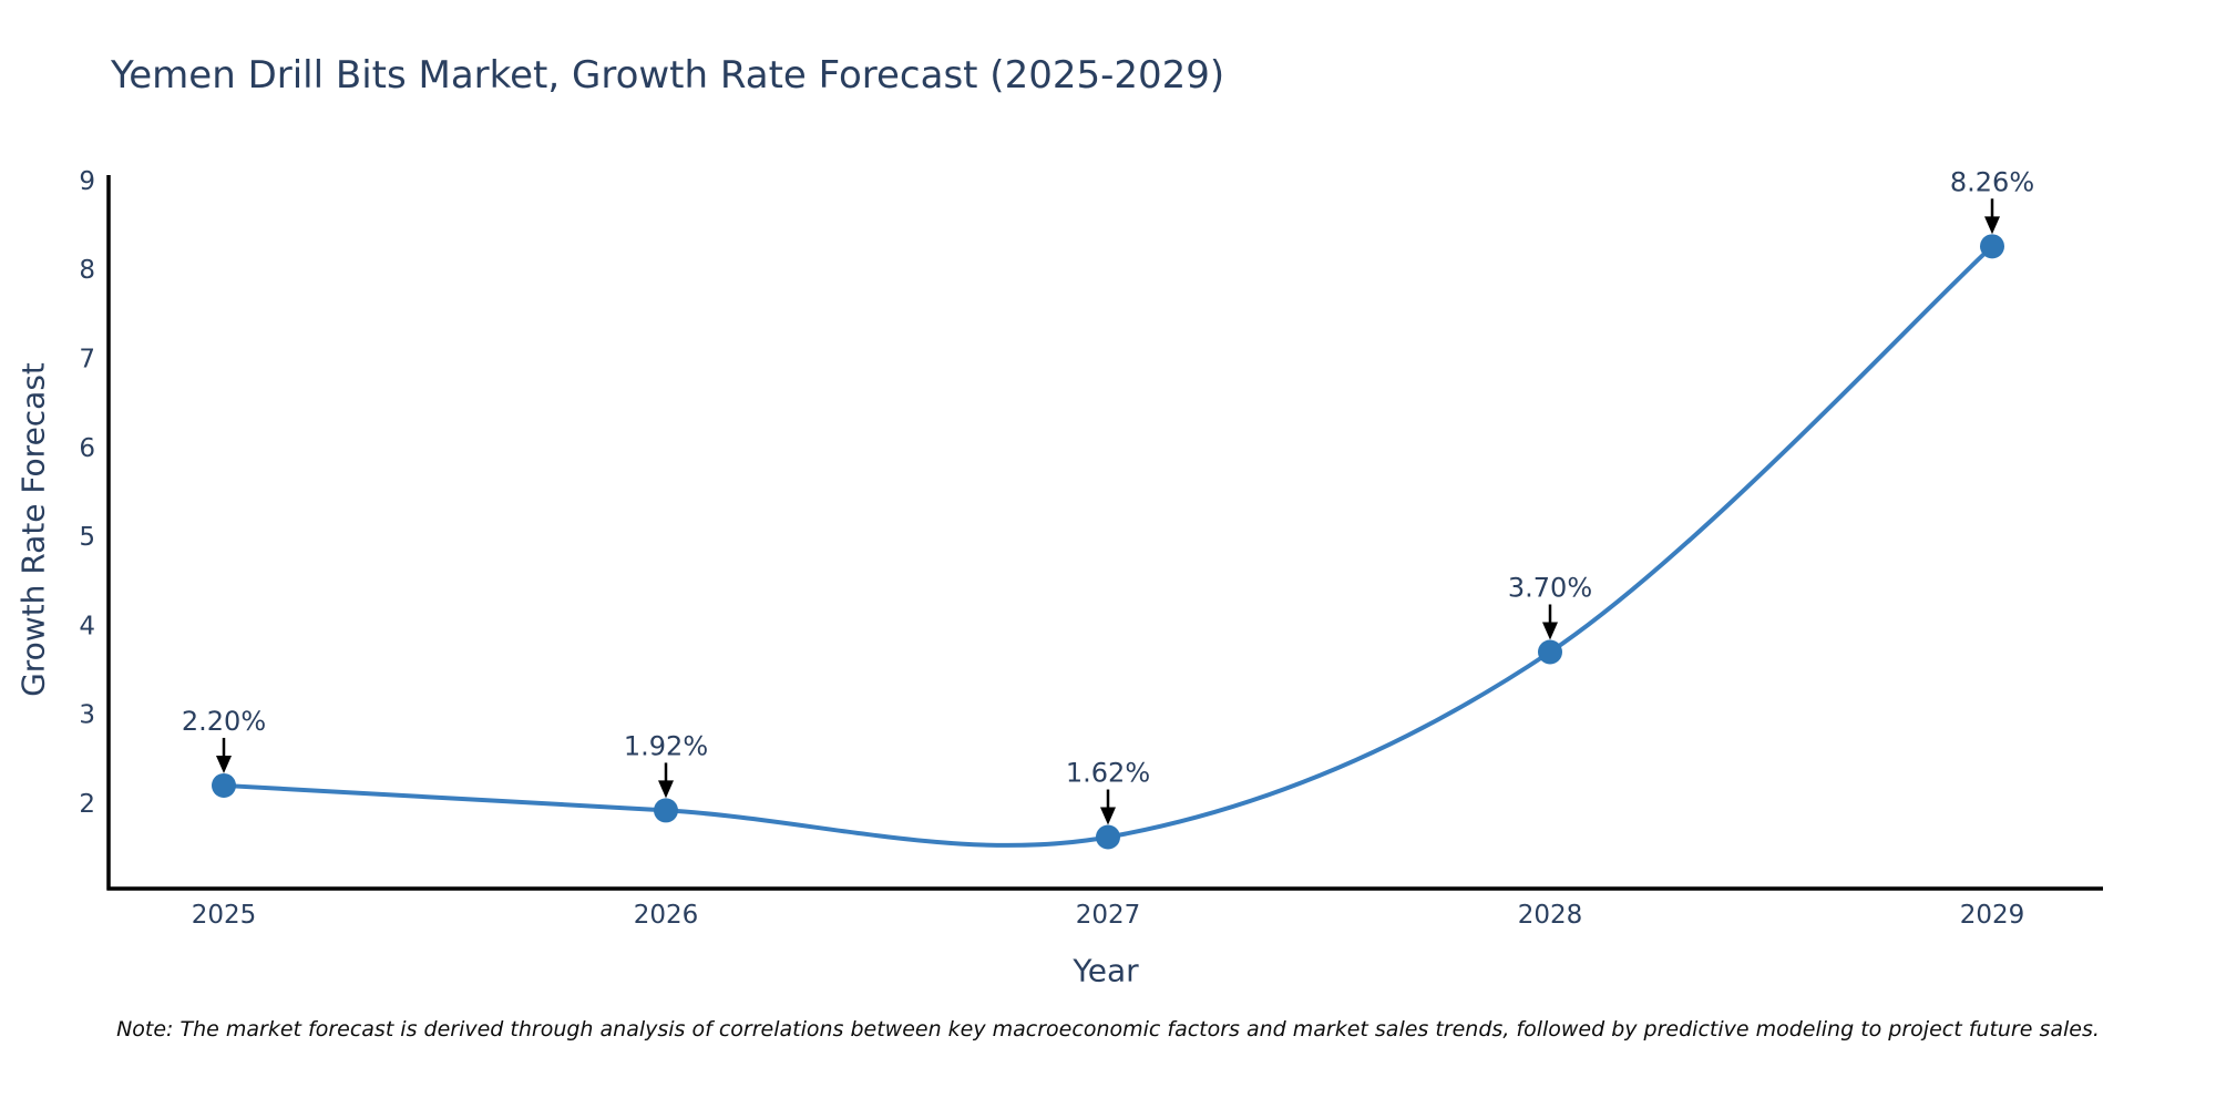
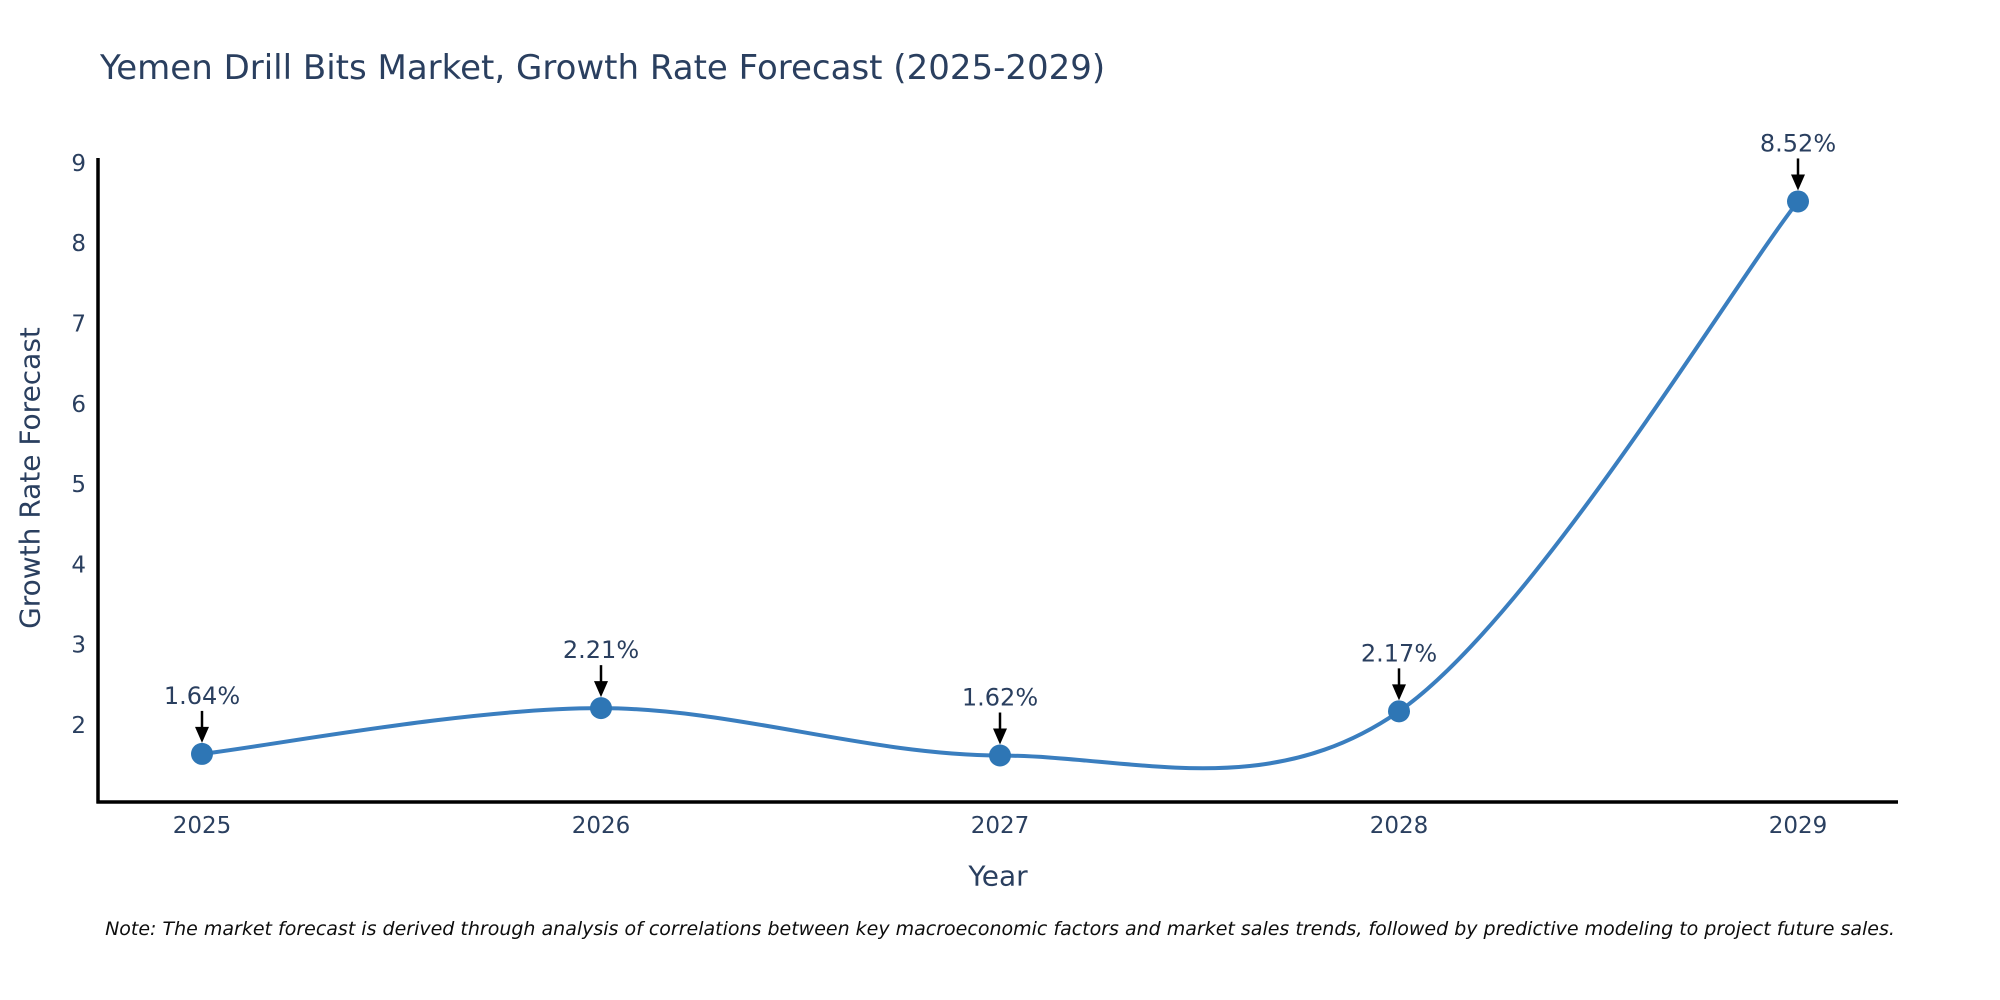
2025: 2.20% -> 1.64%
2026: 1.92% -> 2.21%
2028: 3.70% -> 2.17%
2029: 8.26% -> 8.52%
